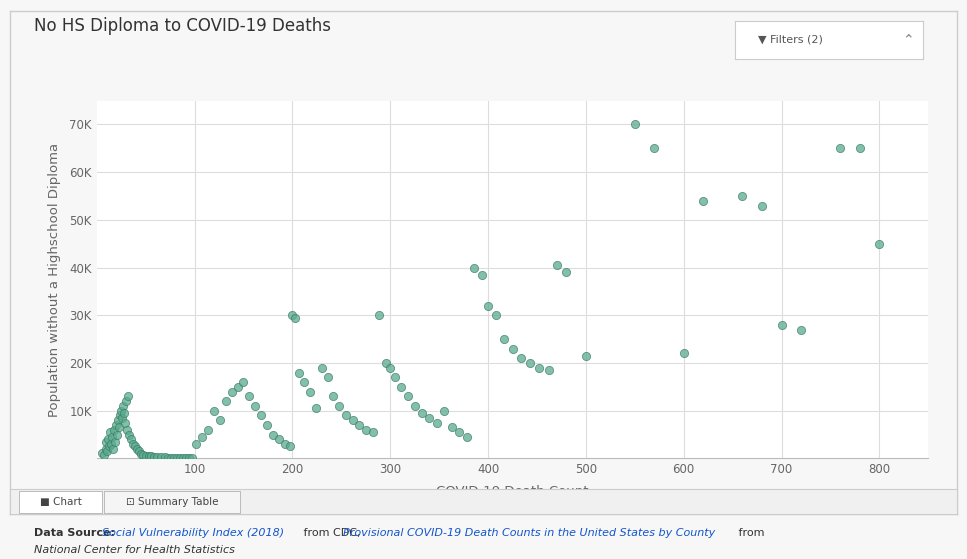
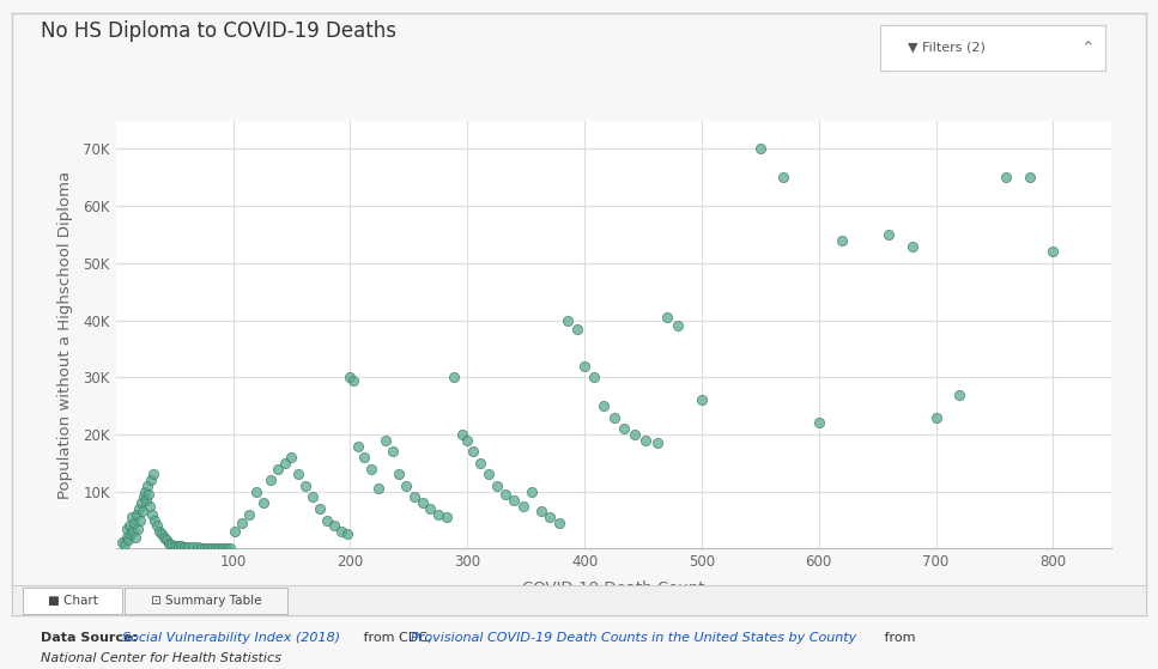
500: 21.5K -> 26.0K
700: 28.0K -> 23.0K
800: 45.0K -> 52.0K
